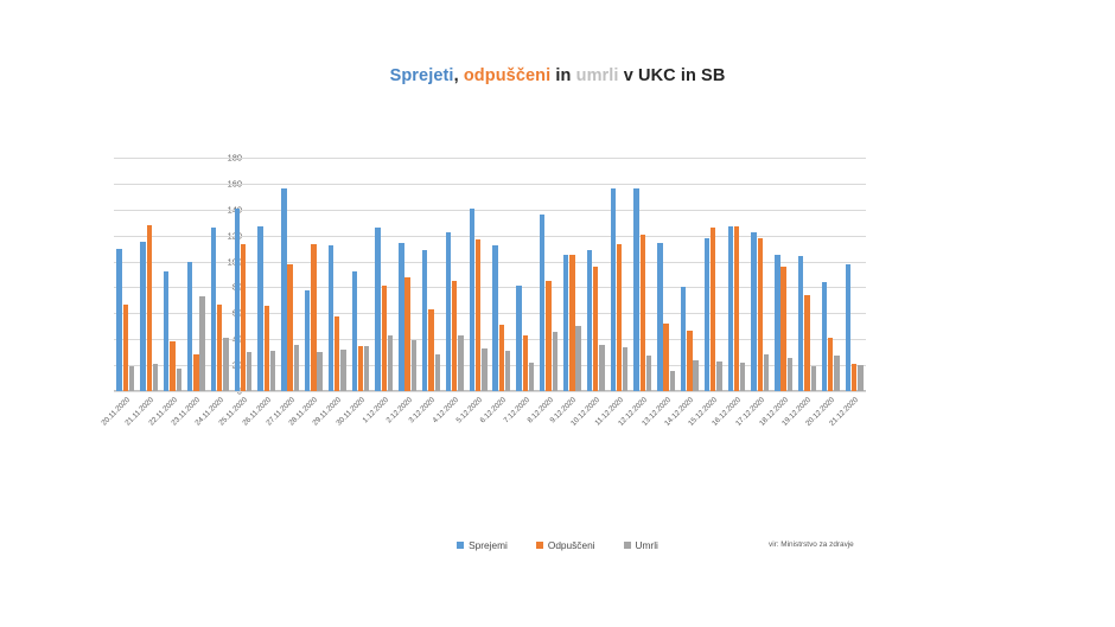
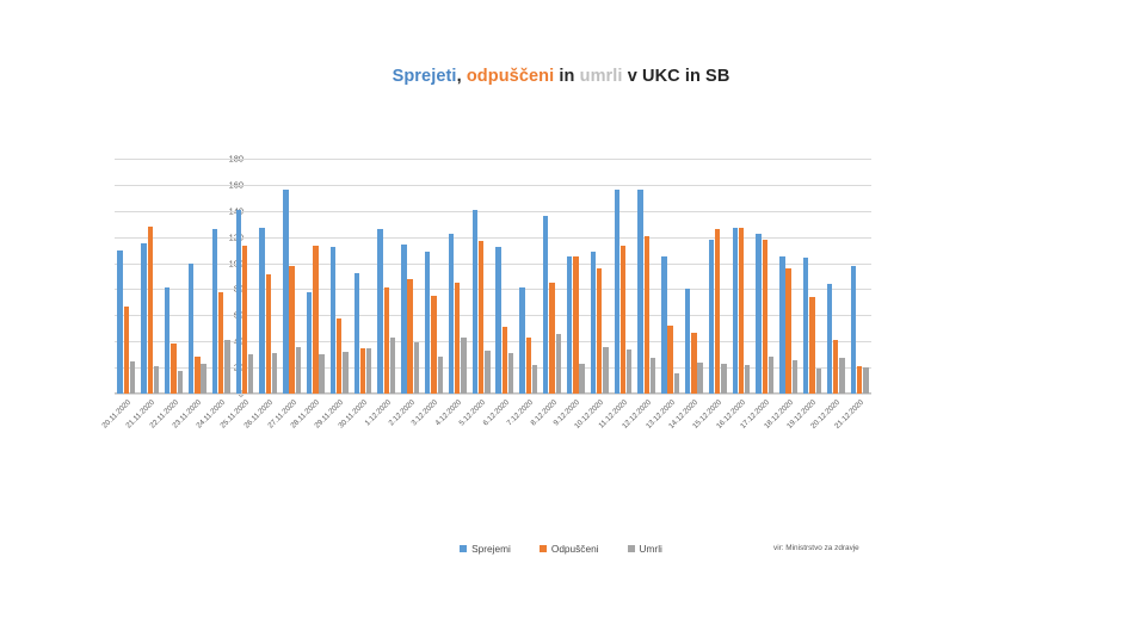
Umrli/20.11.2020: 19 -> 25
Sprejemi/22.11.2020: 92 -> 81
Umrli/23.11.2020: 73 -> 23
Odpuščeni/24.11.2020: 67 -> 78
Odpuščeni/26.11.2020: 66 -> 91
Odpuščeni/3.12.2020: 63 -> 75
Umrli/9.12.2020: 50 -> 23
Sprejemi/13.12.2020: 114 -> 105
